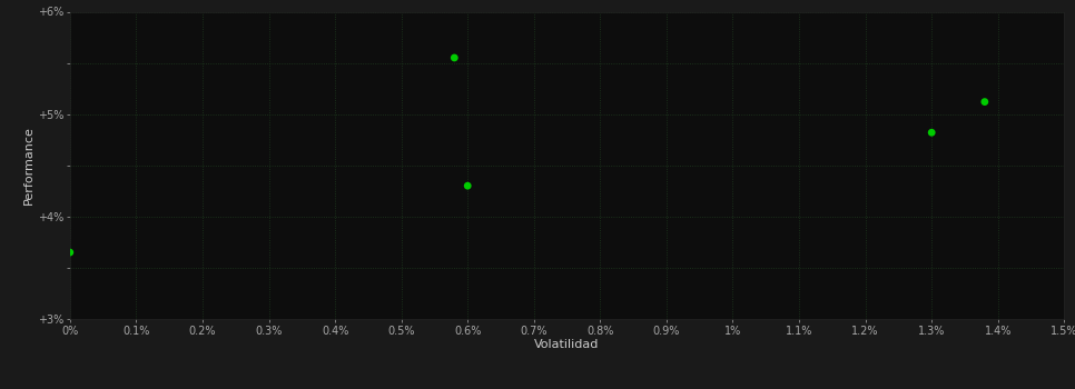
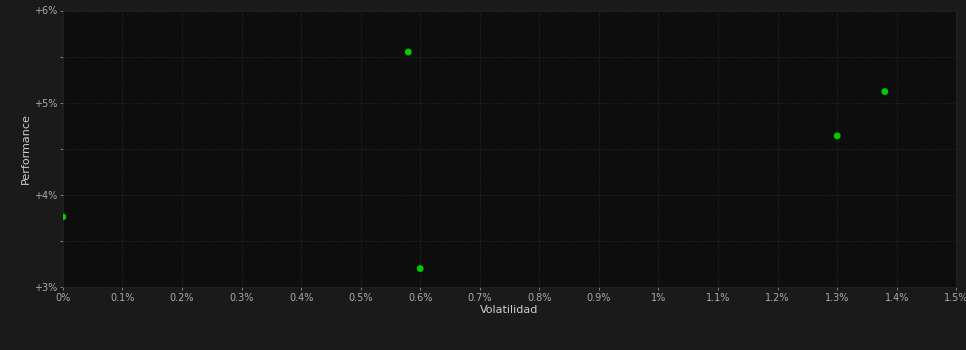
0%: 3.65% -> 3.76%
0.6%: 4.30% -> 3.20%
1.3%: 4.82% -> 4.64%
